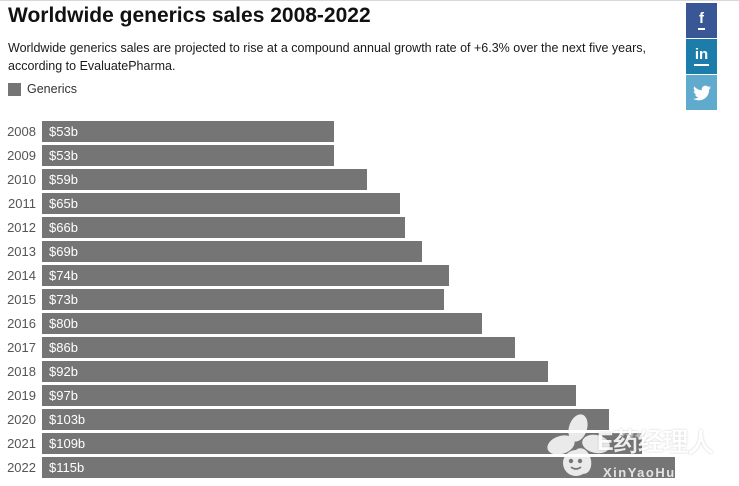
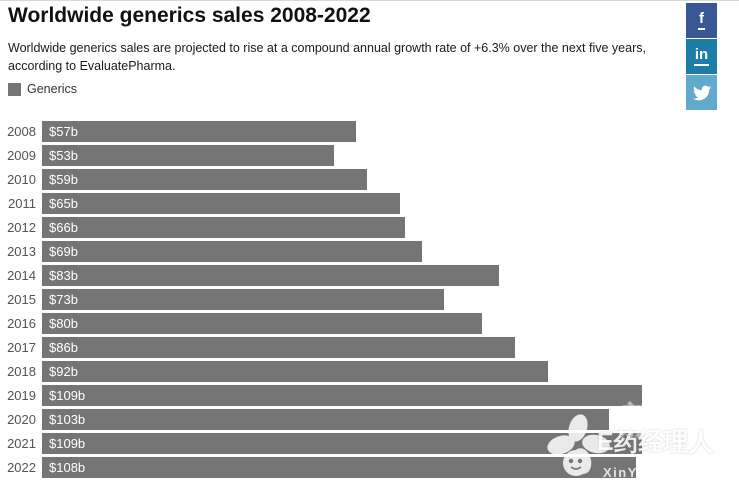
2008: $53b -> $57b
2014: $74b -> $83b
2019: $97b -> $109b
2022: $115b -> $108b
